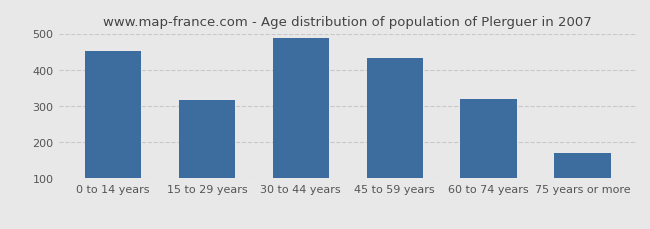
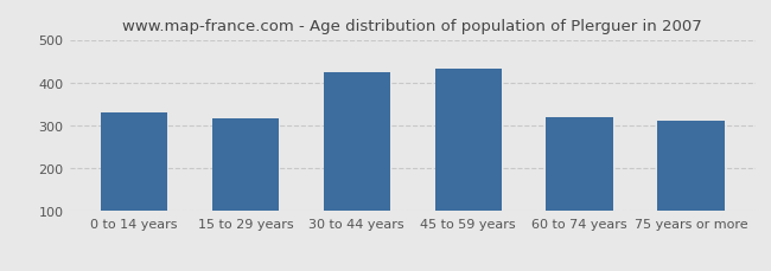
0 to 14 years: 453 -> 330
30 to 44 years: 487 -> 425
75 years or more: 171 -> 310
